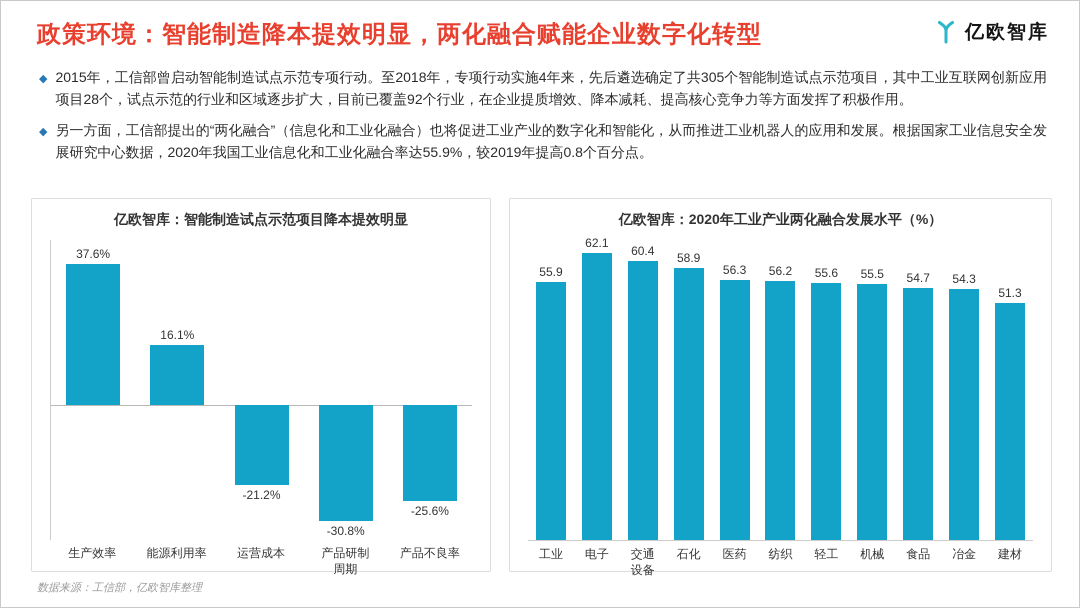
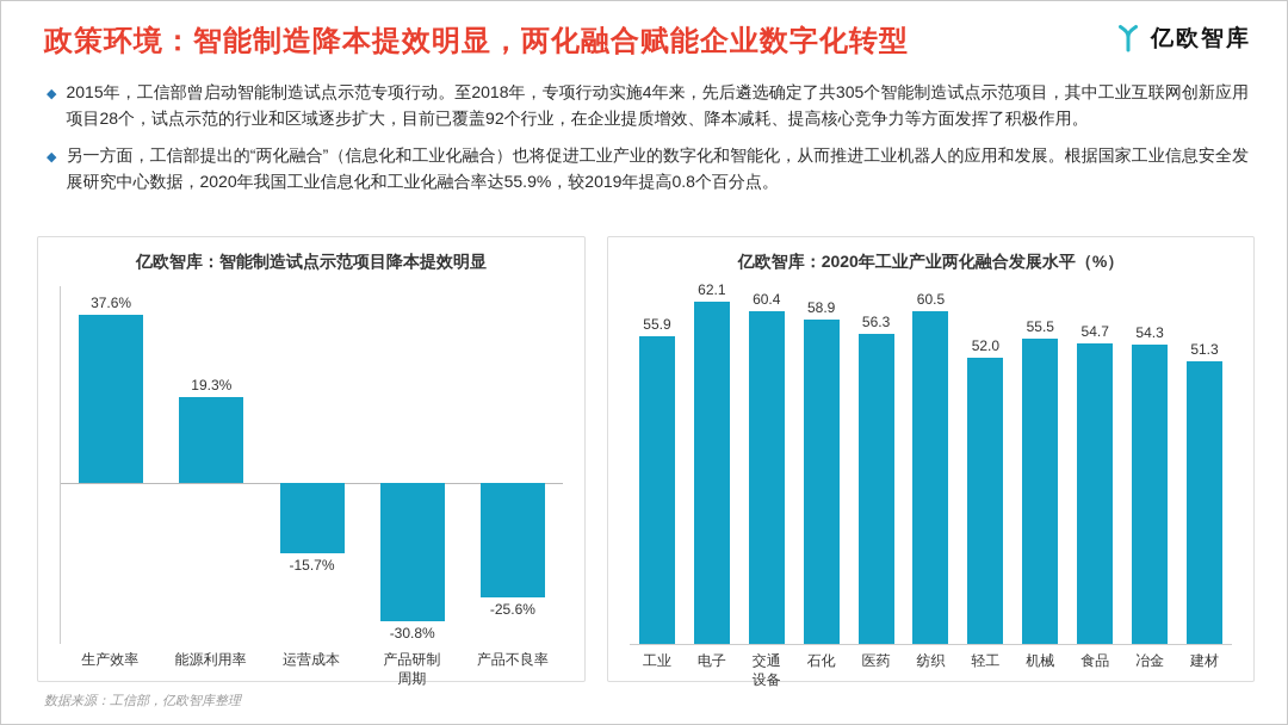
亿欧智库：智能制造试点示范项目降本提效明显/能源利用率: 16.1% -> 19.3%
亿欧智库：智能制造试点示范项目降本提效明显/运营成本: -21.2% -> -15.7%
亿欧智库：2020年工业产业两化融合发展水平（%）/纺织: 56.2 -> 60.5
亿欧智库：2020年工业产业两化融合发展水平（%）/轻工: 55.6 -> 52.0
